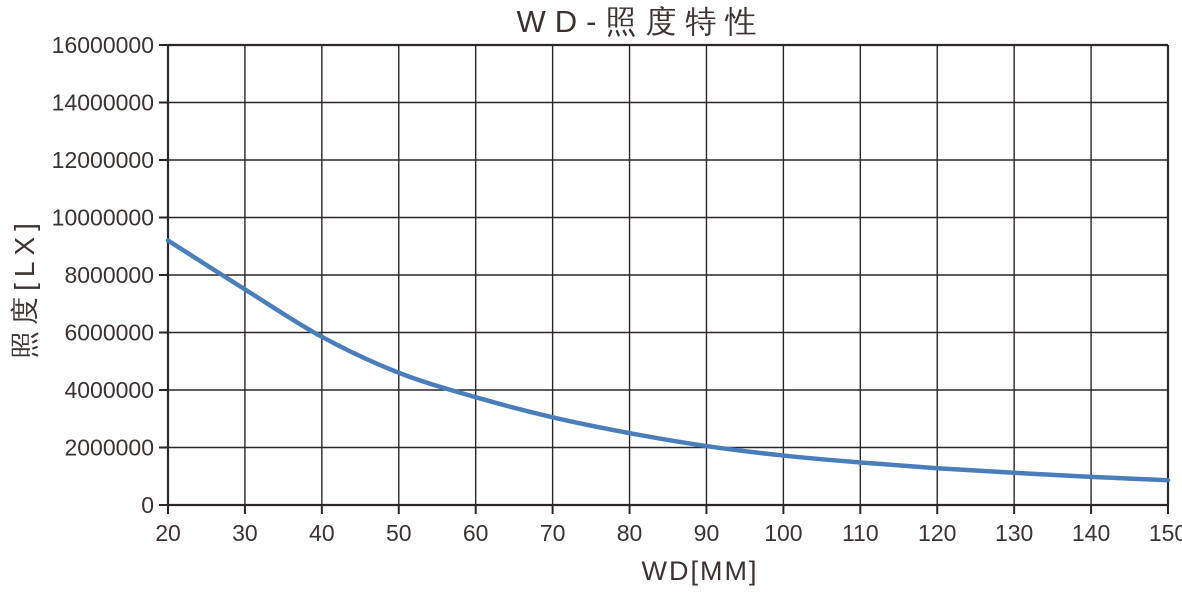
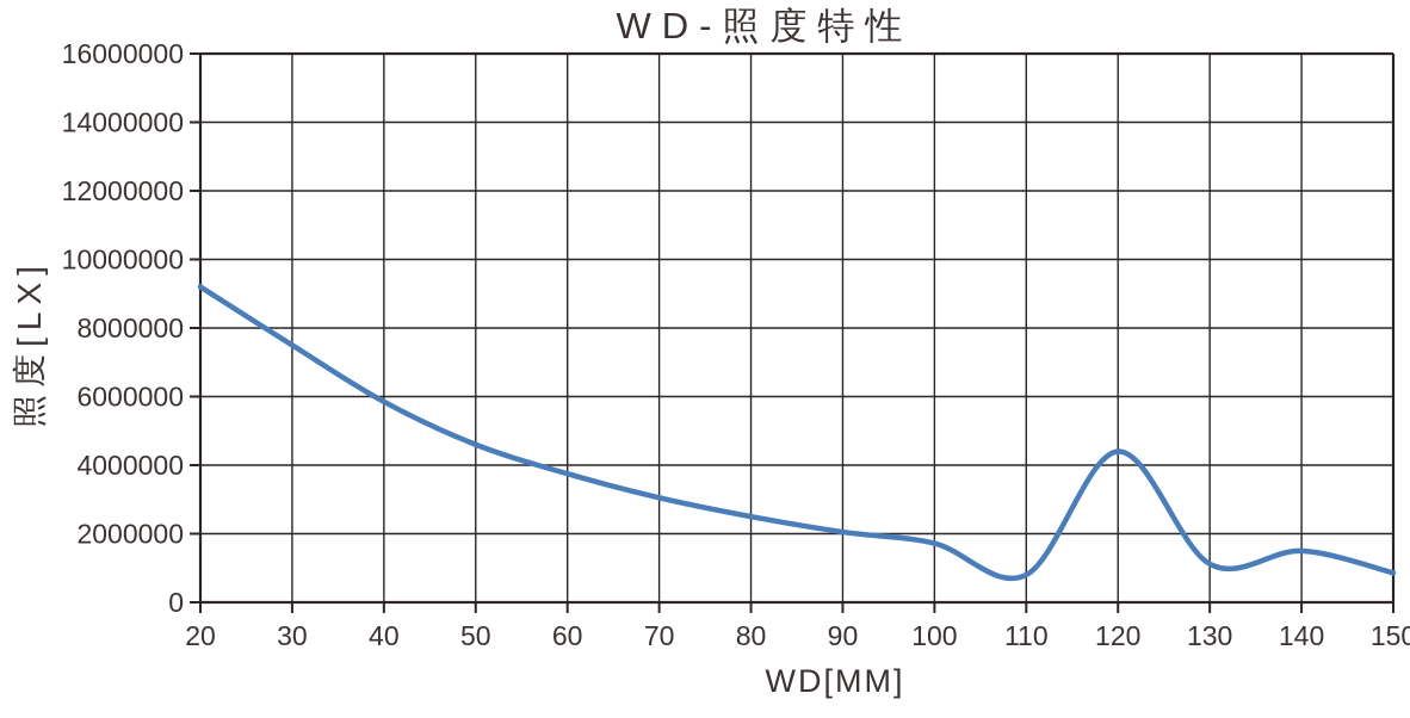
110: 1500000 -> 800000
120: 1300000 -> 4400000
140: 1000000 -> 1500000
